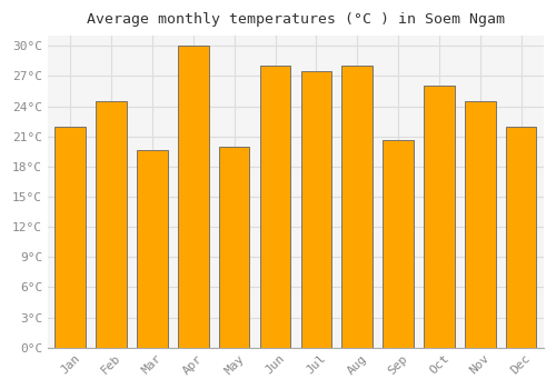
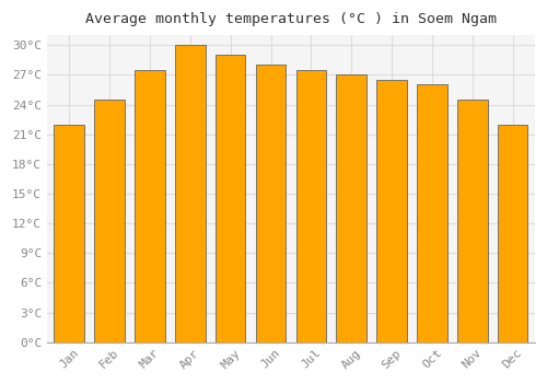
Mar: 19.6°C -> 27.5°C
May: 20.0°C -> 29.0°C
Aug: 28.0°C -> 27.0°C
Sep: 20.6°C -> 26.5°C
